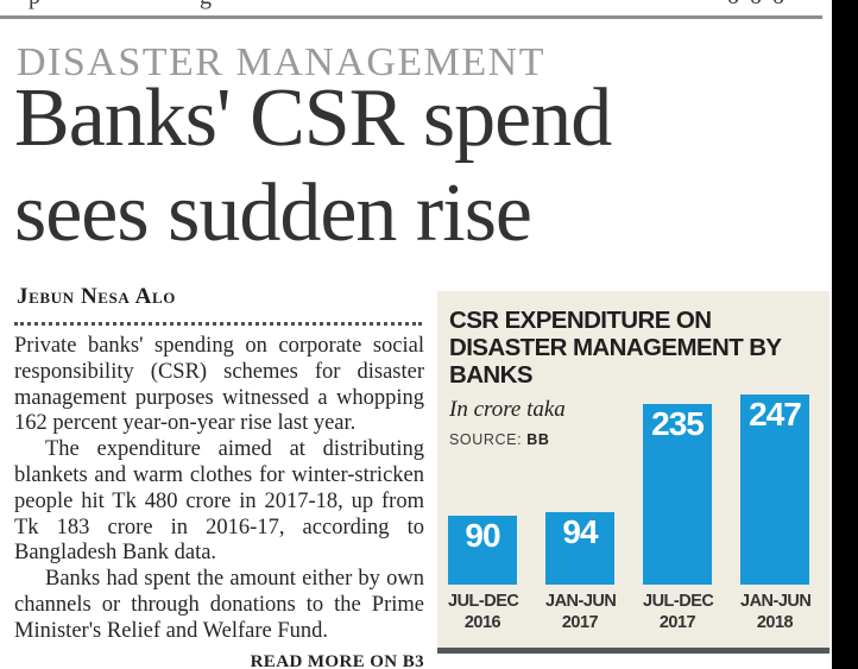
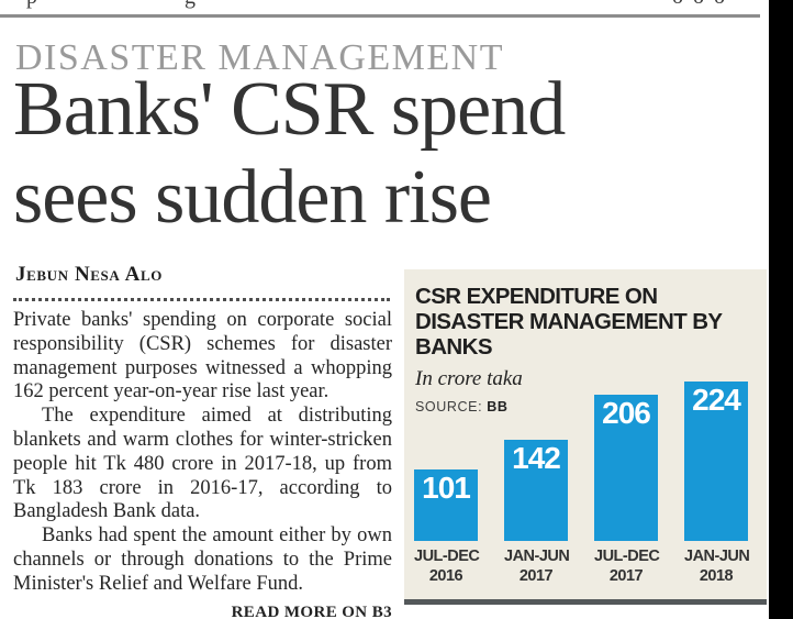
JUL-DEC 2016: 90 -> 101
JAN-JUN 2017: 94 -> 142
JUL-DEC 2017: 235 -> 206
JAN-JUN 2018: 247 -> 224
